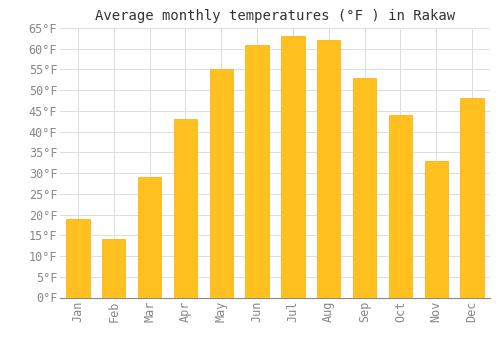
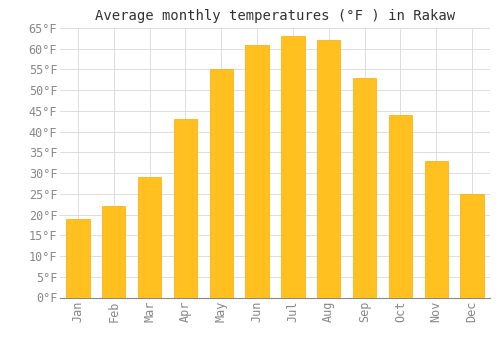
Feb: 14°F -> 22°F
Dec: 48°F -> 25°F
